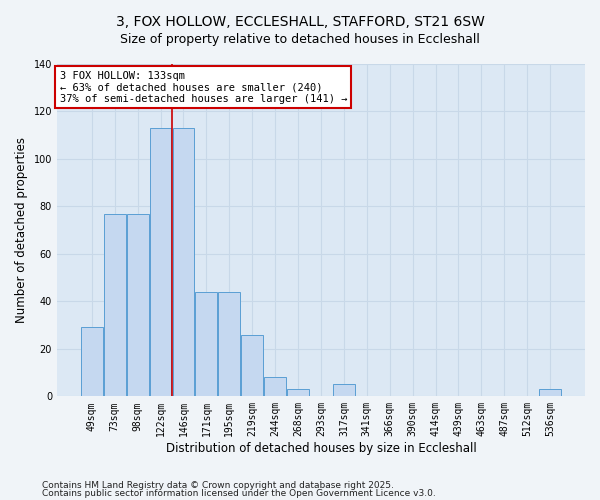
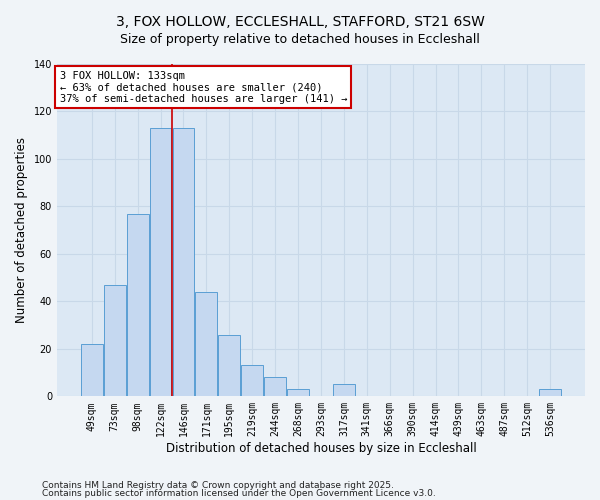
49sqm: 29 -> 22
73sqm: 77 -> 47
195sqm: 44 -> 26
219sqm: 26 -> 13
